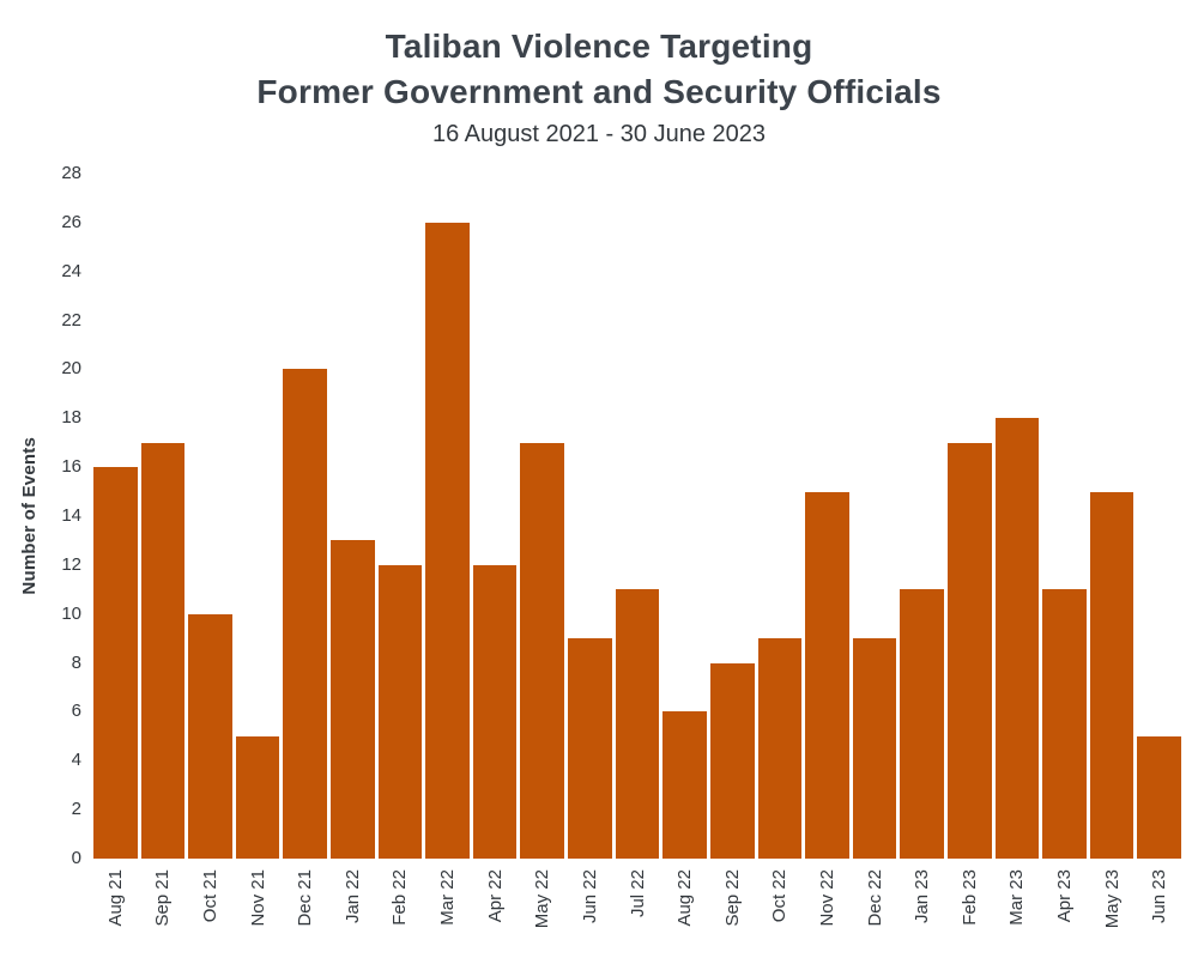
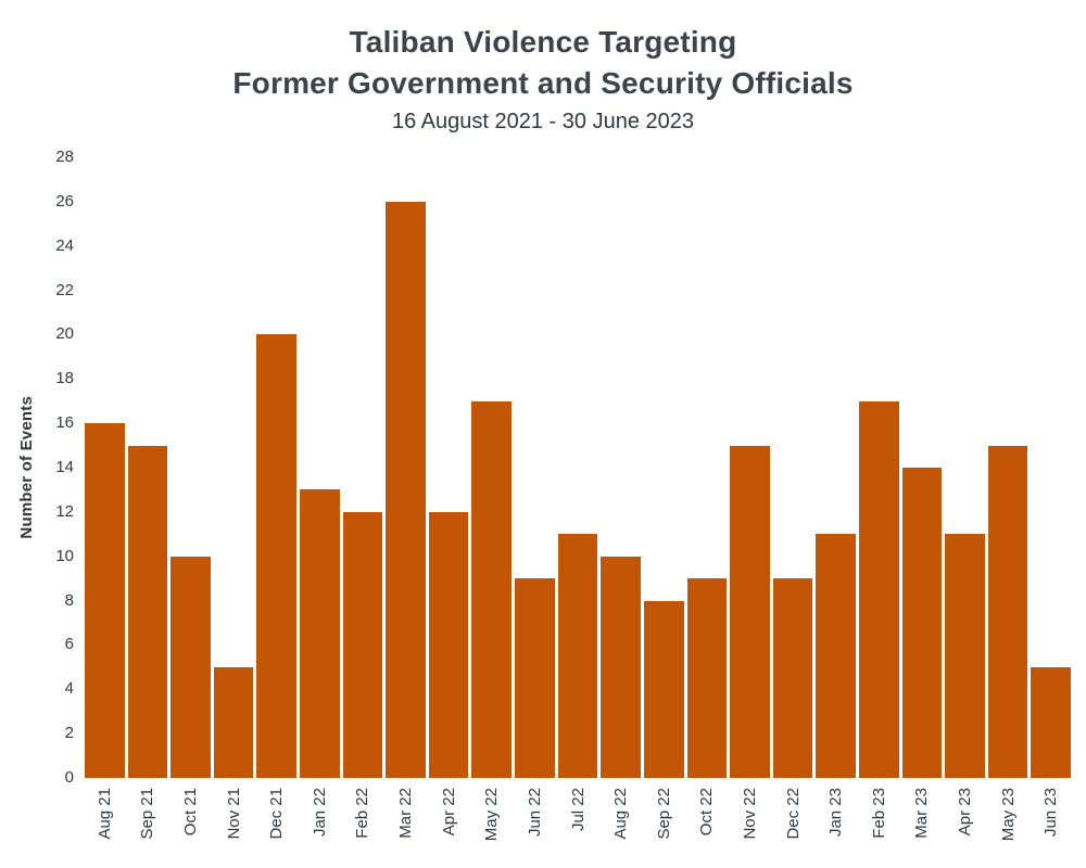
Sep 21: 17 -> 15
Aug 22: 6 -> 10
Mar 23: 18 -> 14
